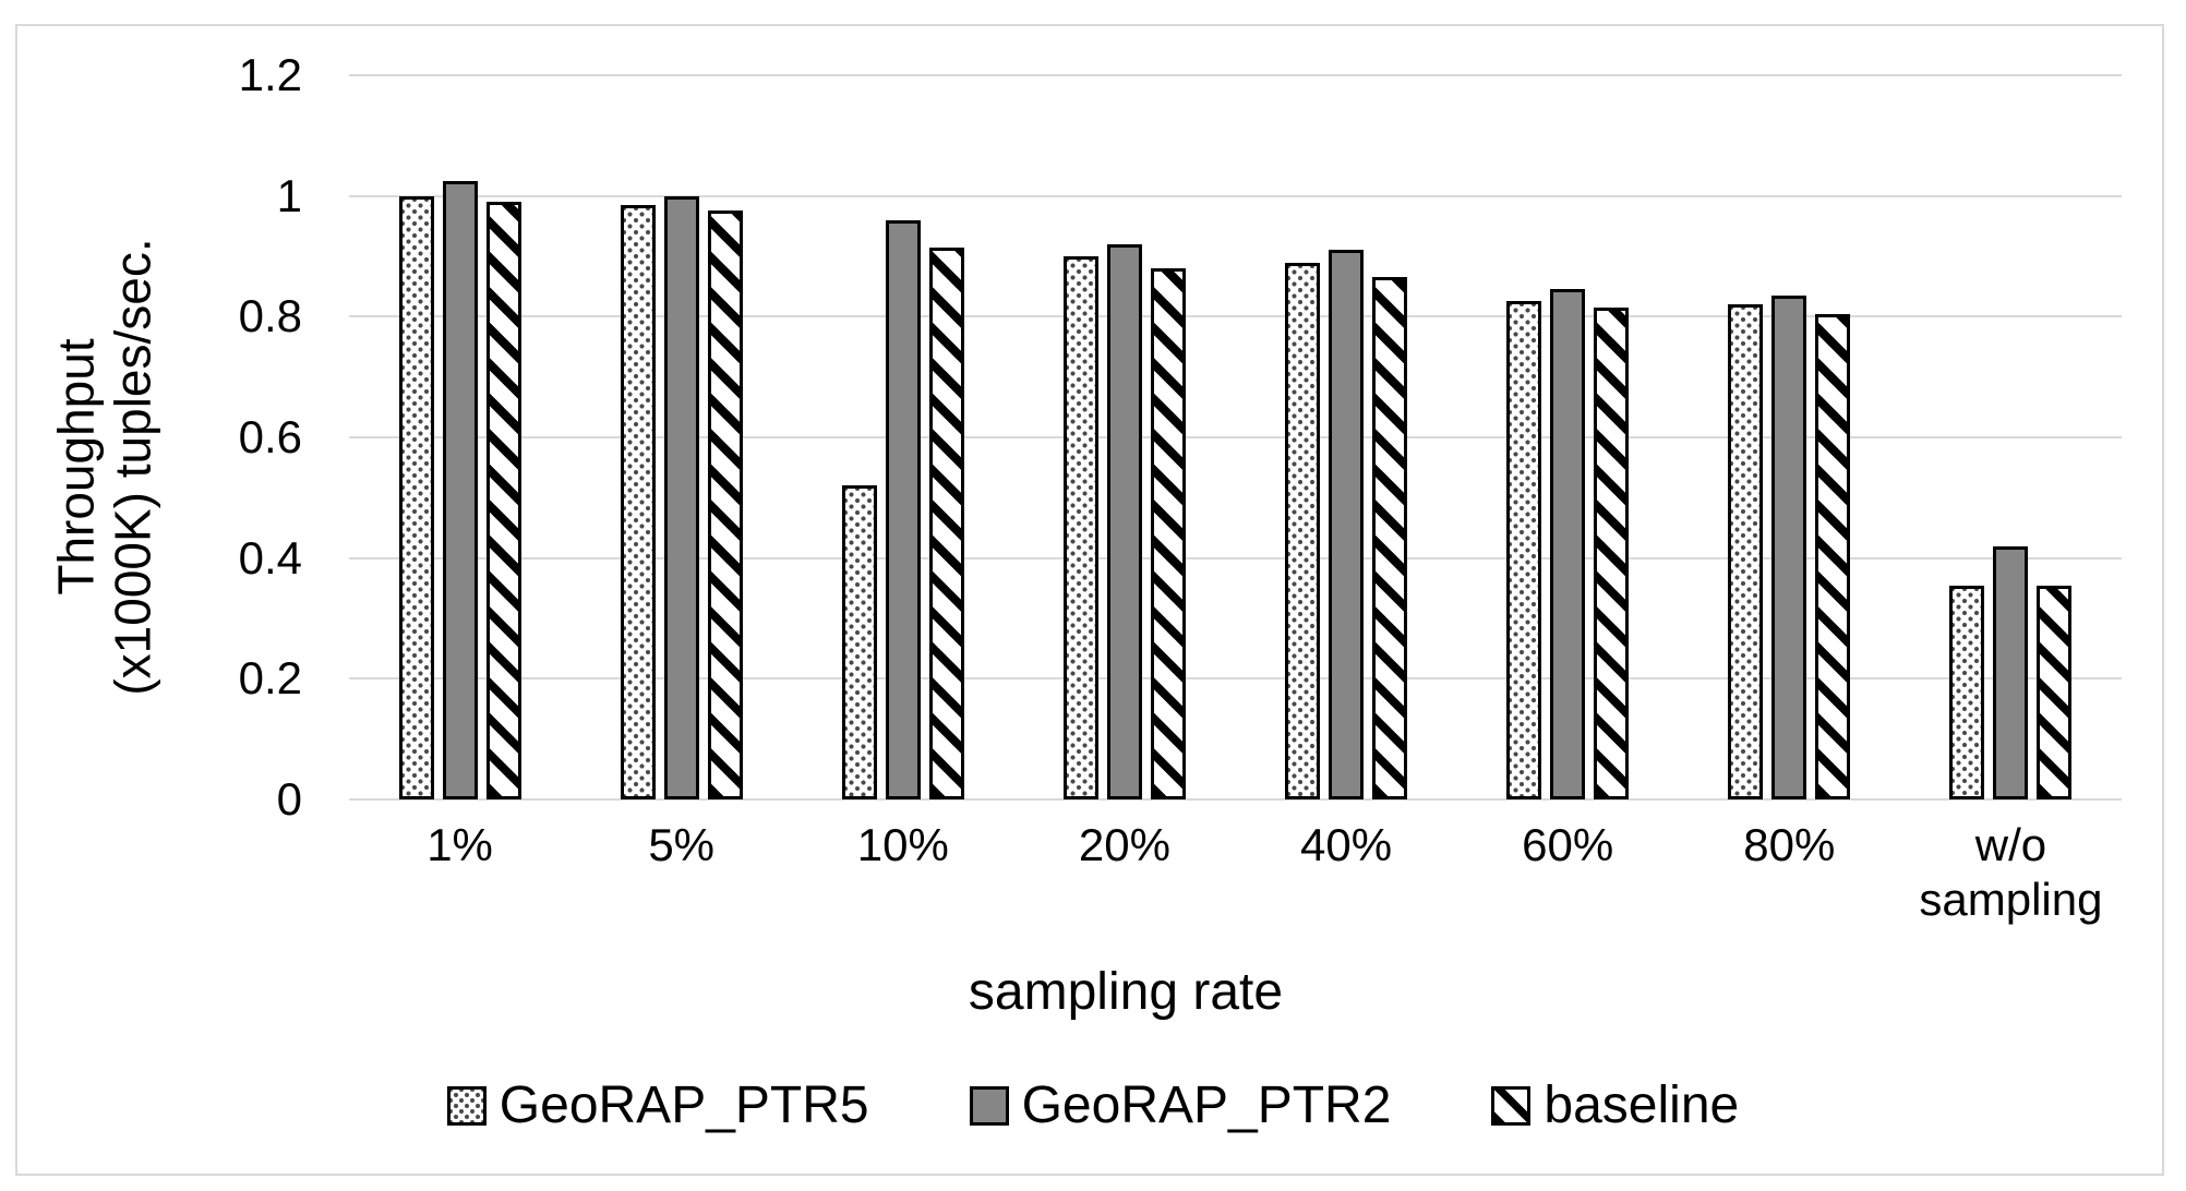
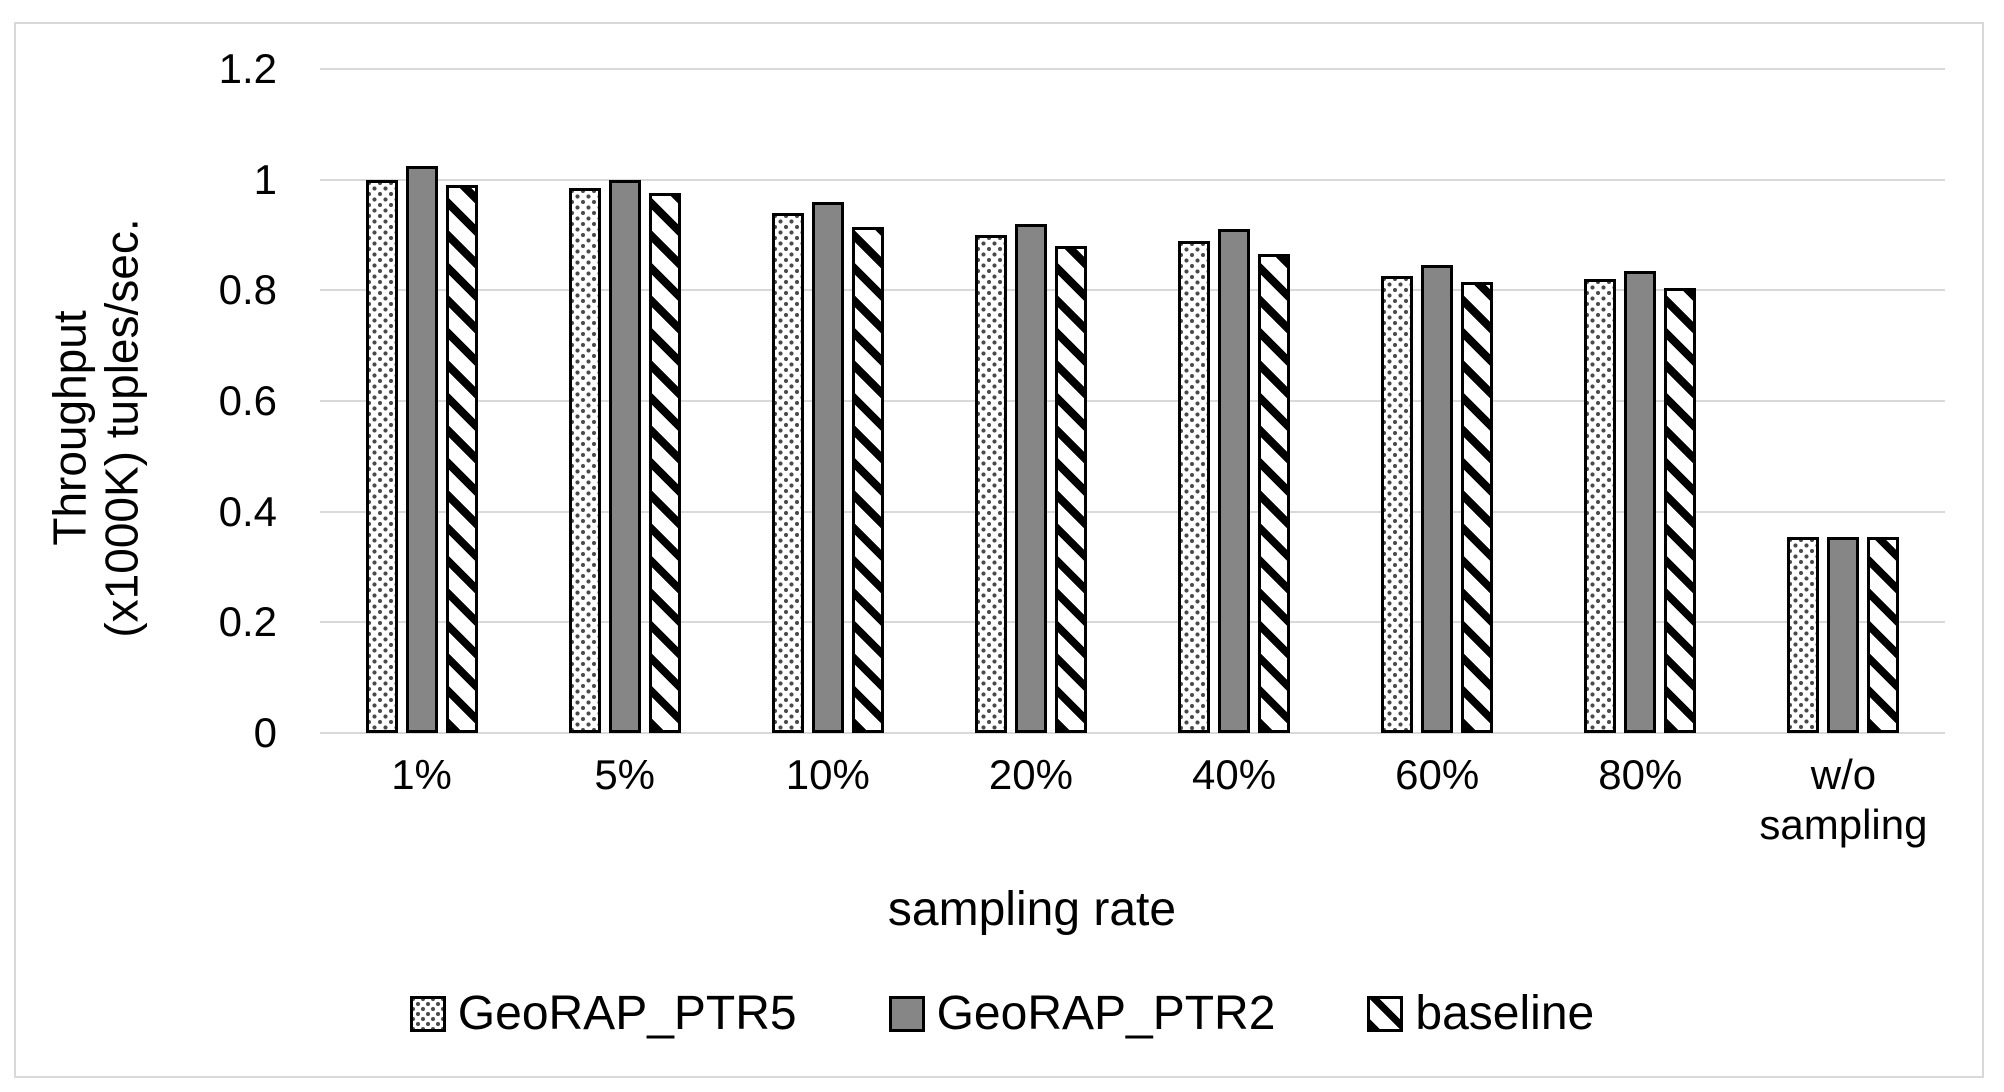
GeoRAP_PTR5/10%: 0.52 -> 0.94
GeoRAP_PTR2/w/o sampling: 0.42 -> 0.35
